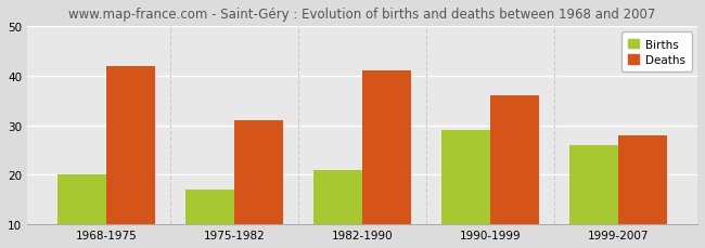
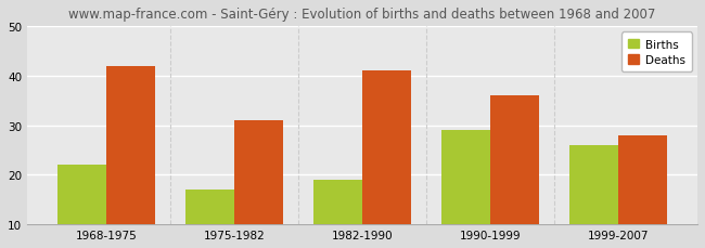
Births/1968-1975: 20 -> 22
Births/1982-1990: 21 -> 19
